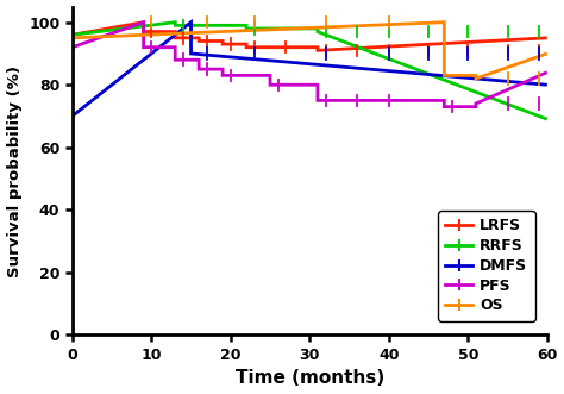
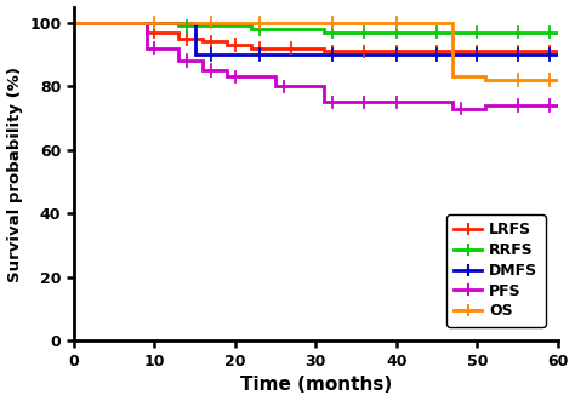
LRFS/0: 96 -> 100
RRFS/0: 96 -> 100
DMFS/0: 70 -> 100
PFS/0: 92 -> 100
OS/0: 95 -> 100
LRFS/60: 95 -> 91
RRFS/60: 69 -> 97
DMFS/60: 80 -> 90
PFS/60: 84 -> 74
OS/60: 90 -> 82
